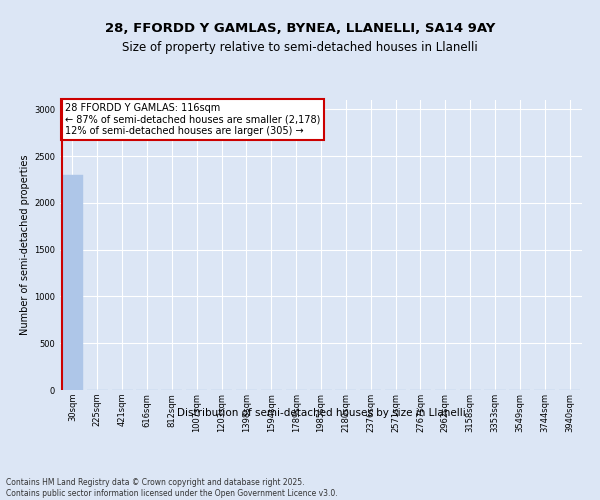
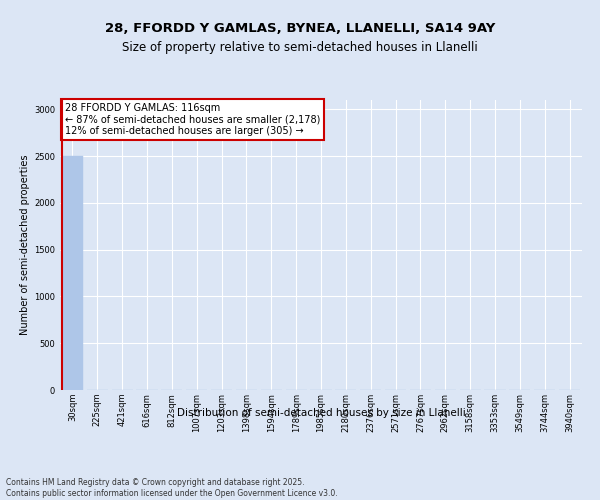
30sqm: 2300 -> 2500
